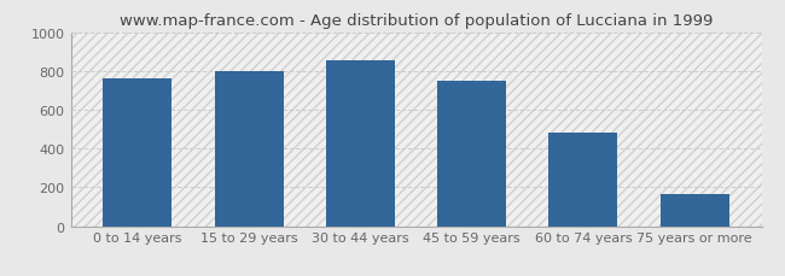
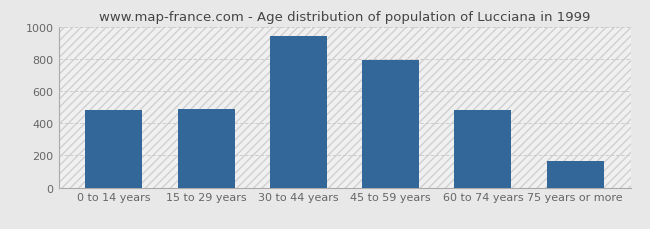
0 to 14 years: 760 -> 480
15 to 29 years: 800 -> 490
30 to 44 years: 850 -> 940
45 to 59 years: 750 -> 790
